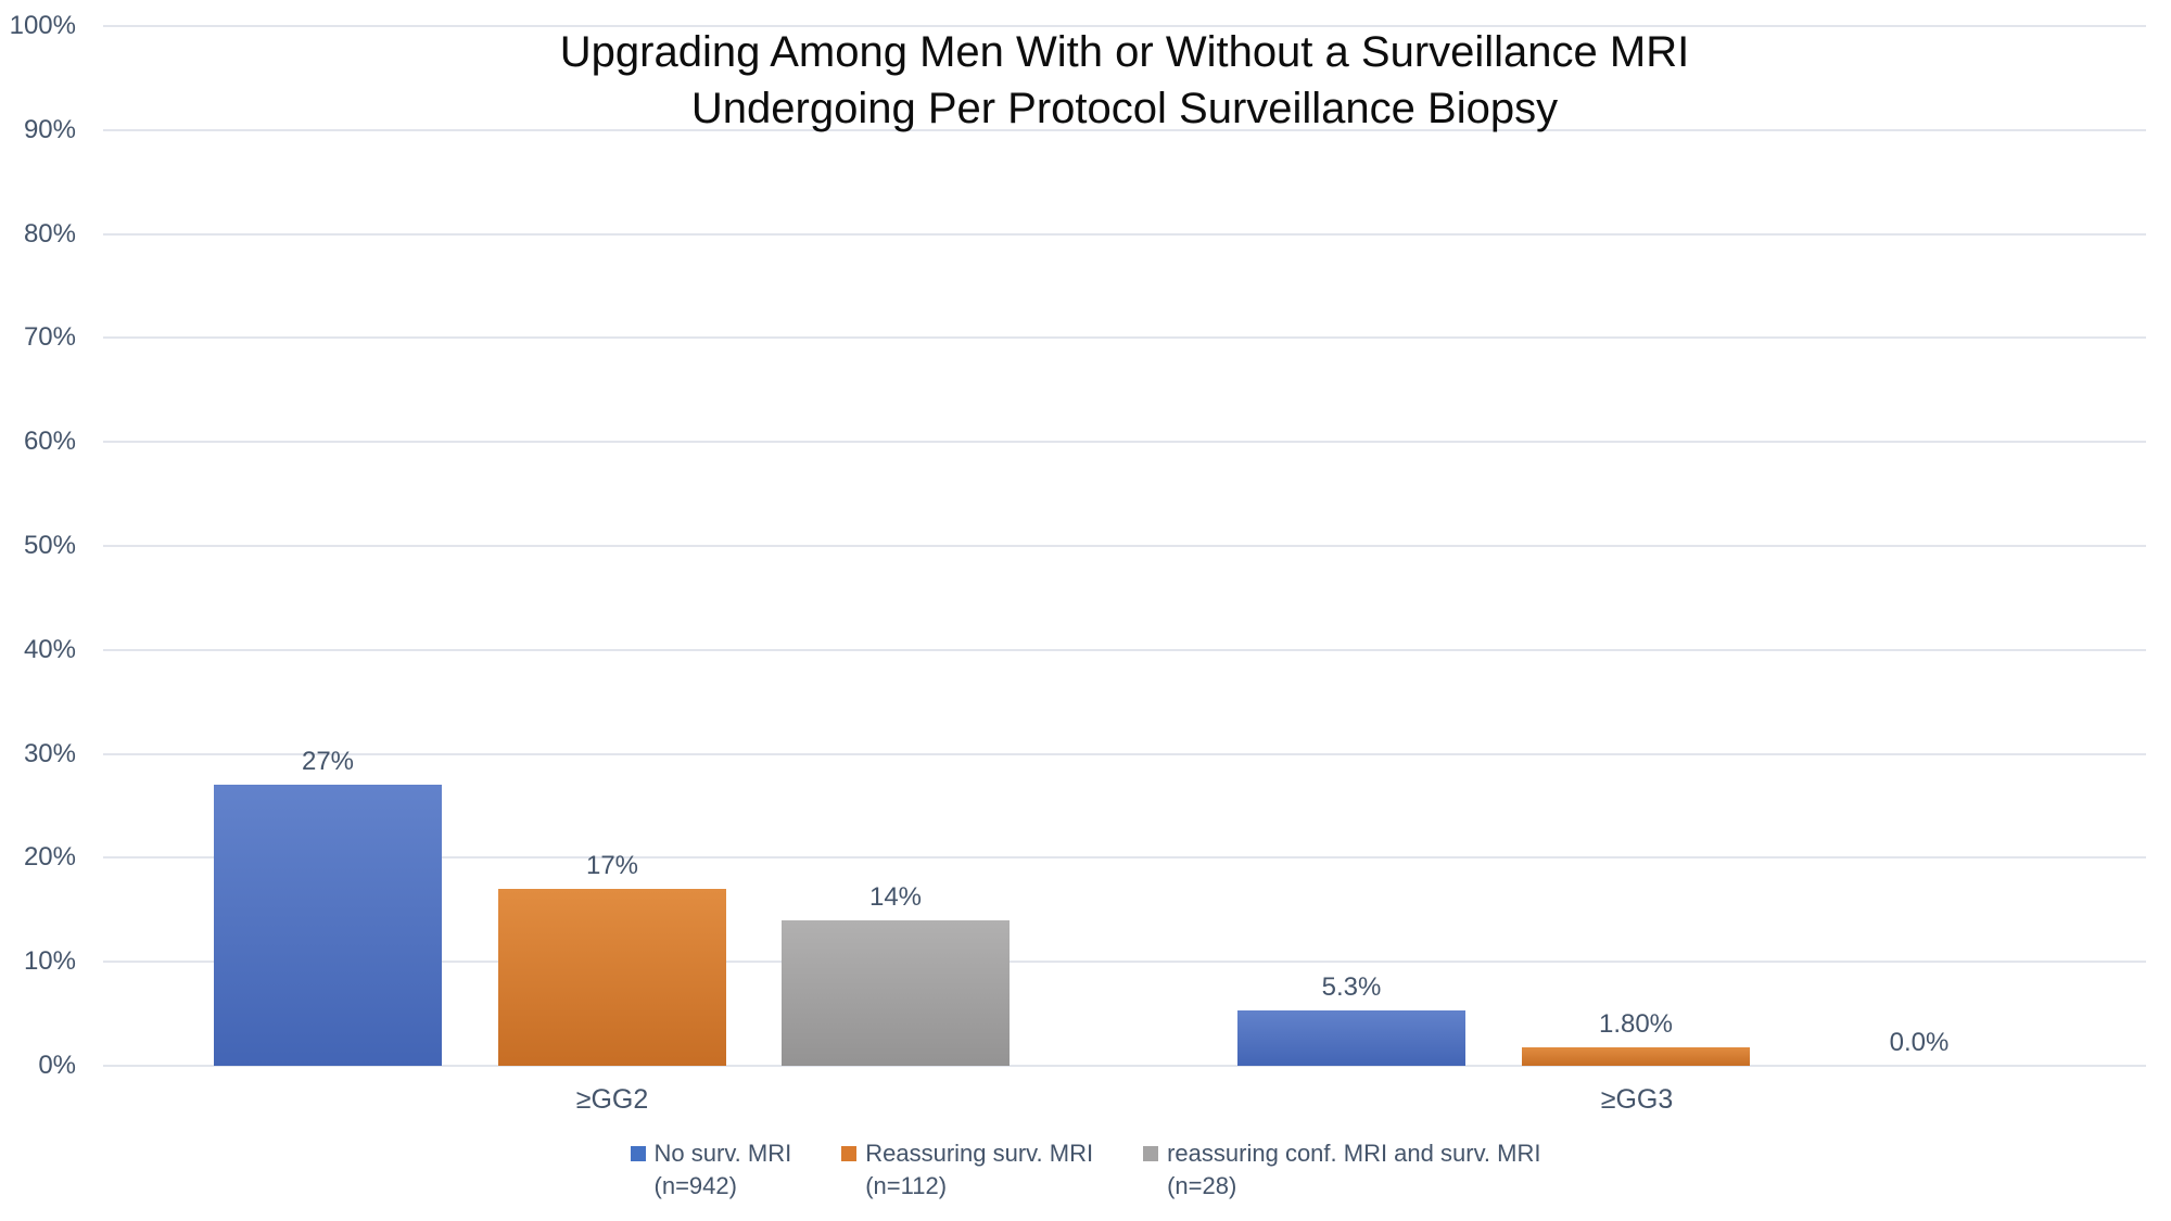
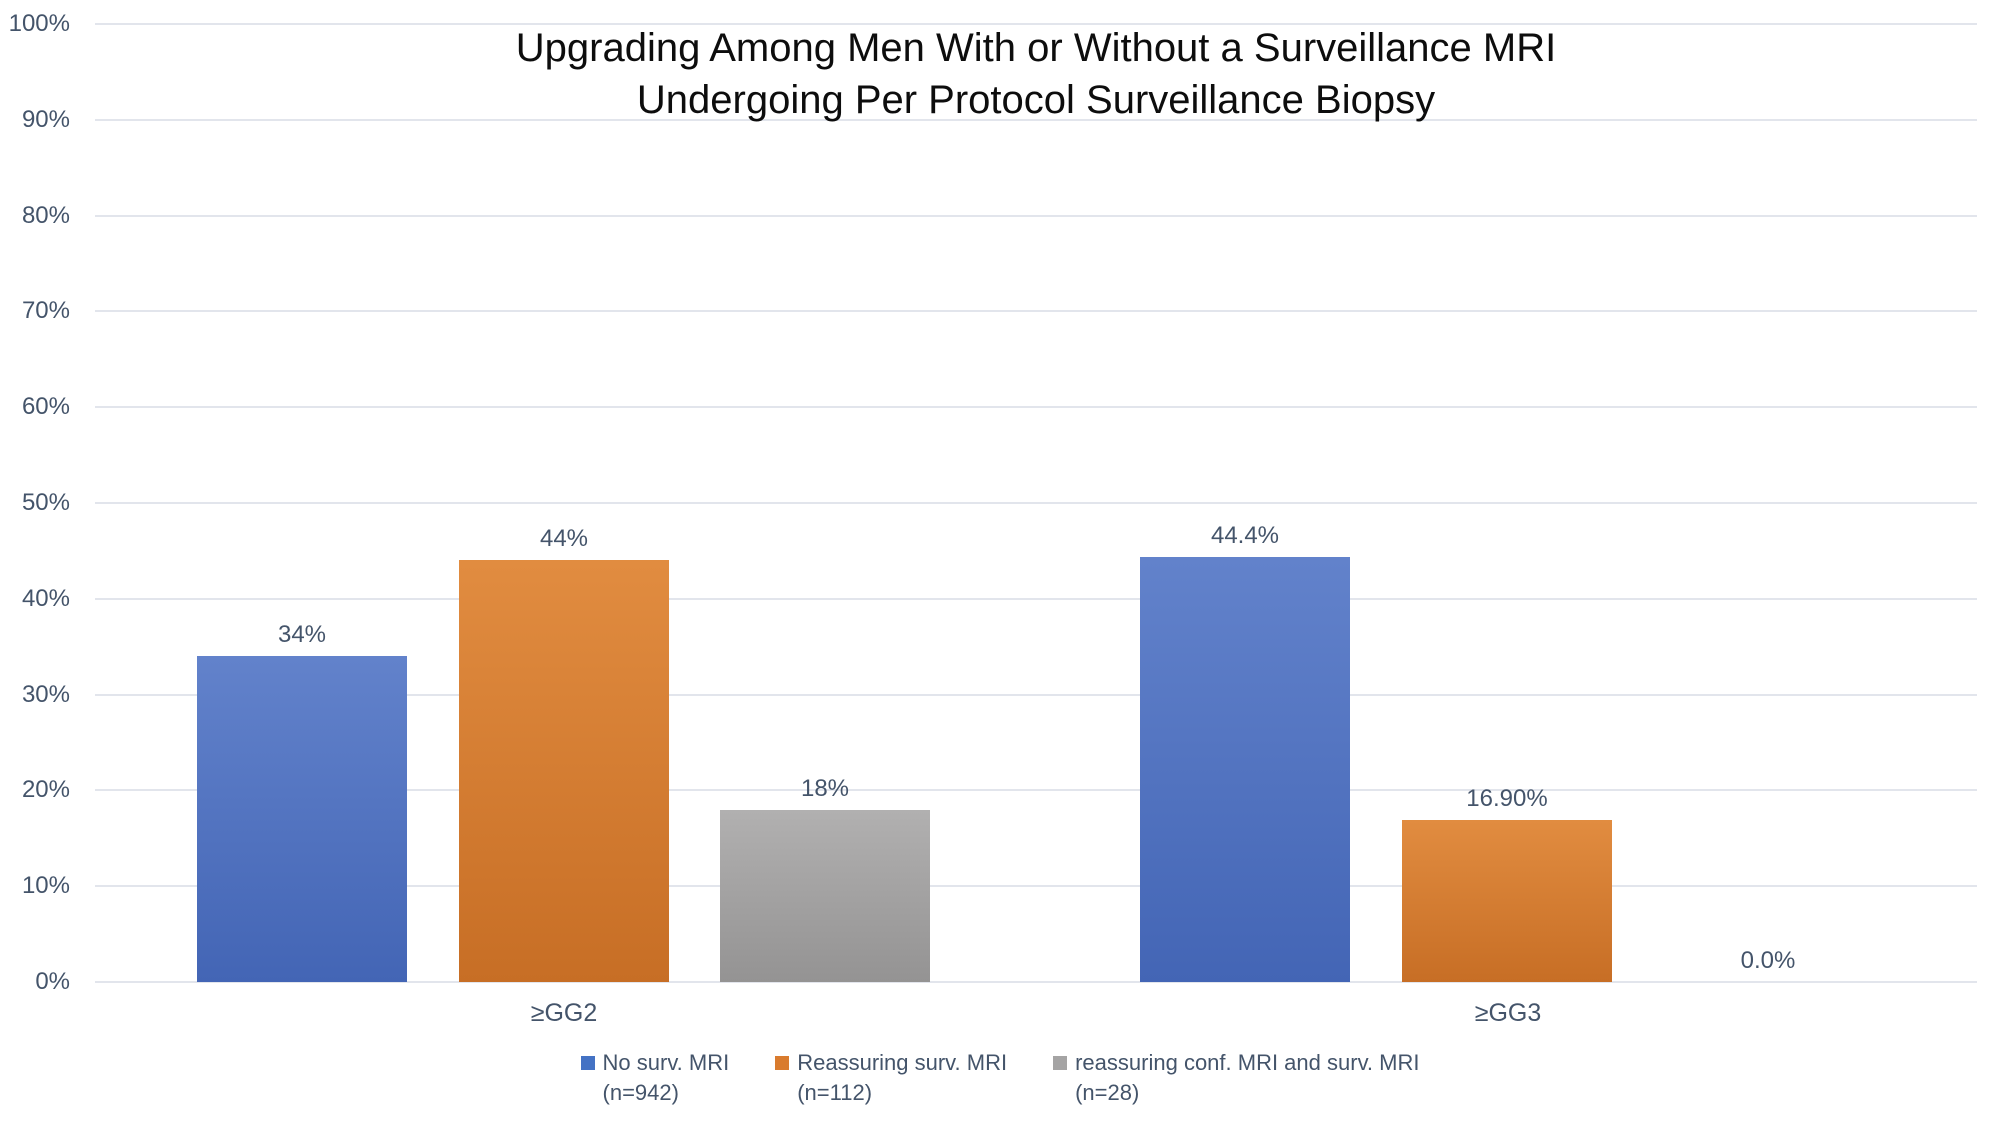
No surv. MRI (n=942)/≥GG2: 27% -> 34%
Reassuring surv. MRI (n=112)/≥GG2: 17% -> 44%
reassuring conf. MRI and surv. MRI (n=28)/≥GG2: 14% -> 18%
No surv. MRI (n=942)/≥GG3: 5.3% -> 44.4%
Reassuring surv. MRI (n=112)/≥GG3: 1.80% -> 16.90%
